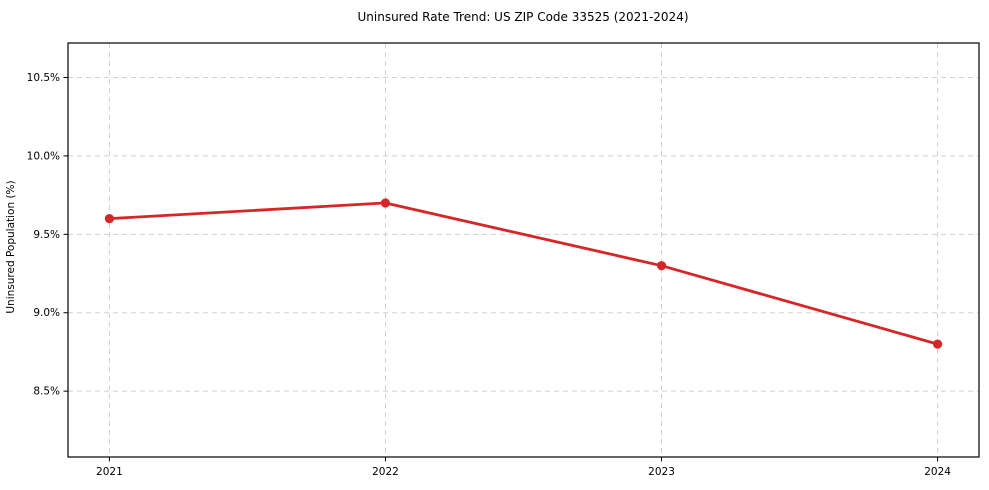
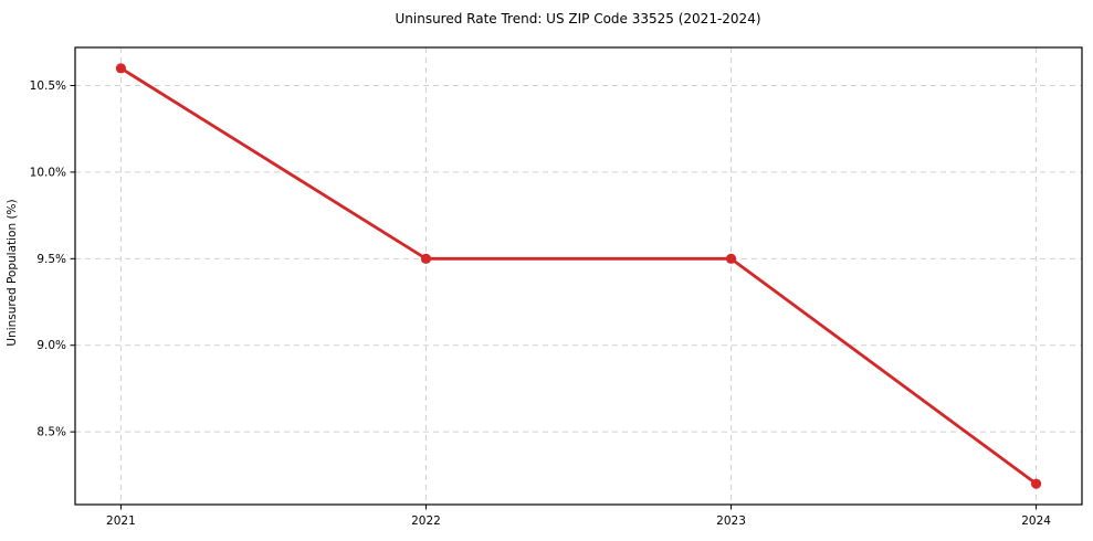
2021: 9.6% -> 10.6%
2022: 9.7% -> 9.5%
2023: 9.3% -> 9.5%
2024: 8.8% -> 8.2%
